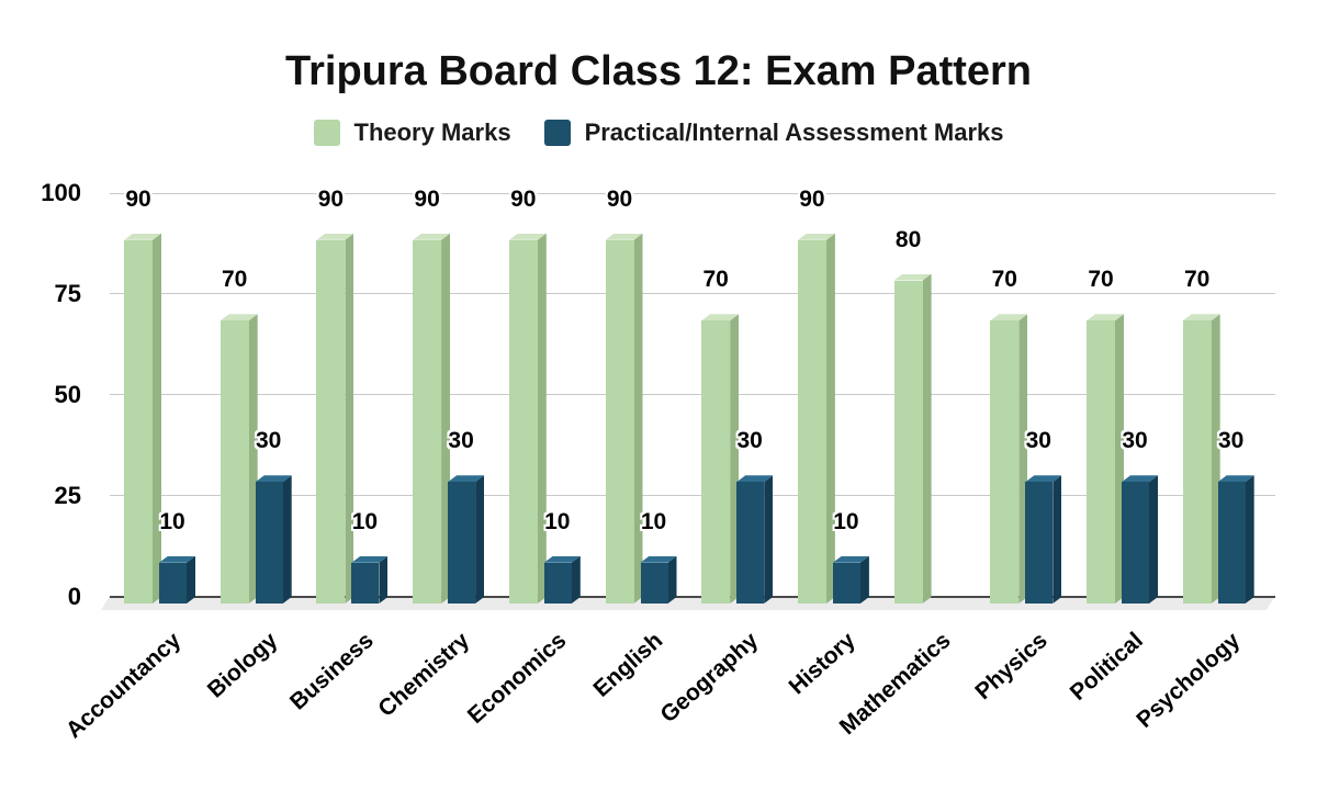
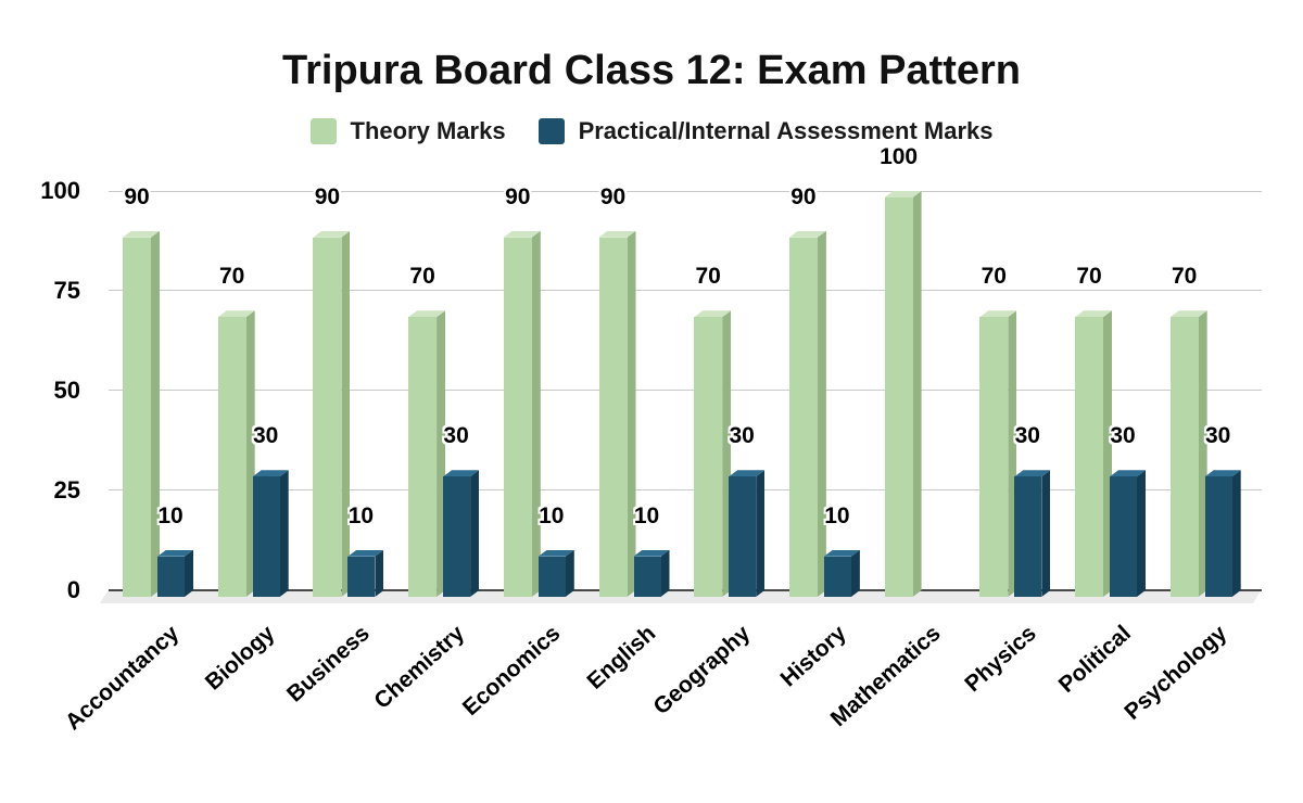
Theory Marks/Chemistry: 90 -> 70
Theory Marks/Mathematics: 80 -> 100
